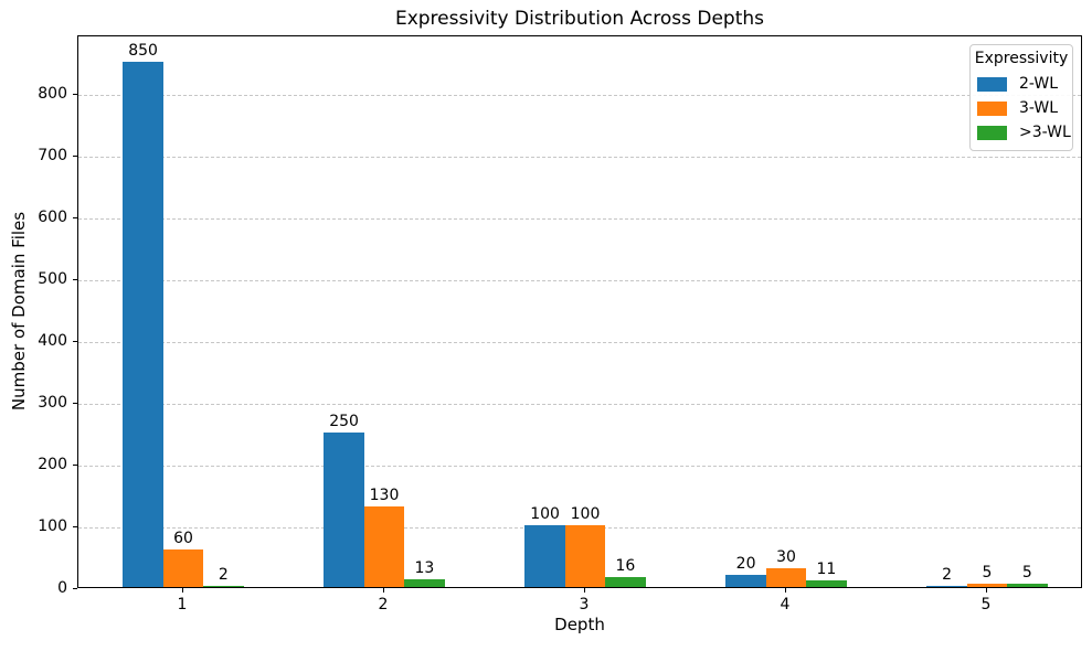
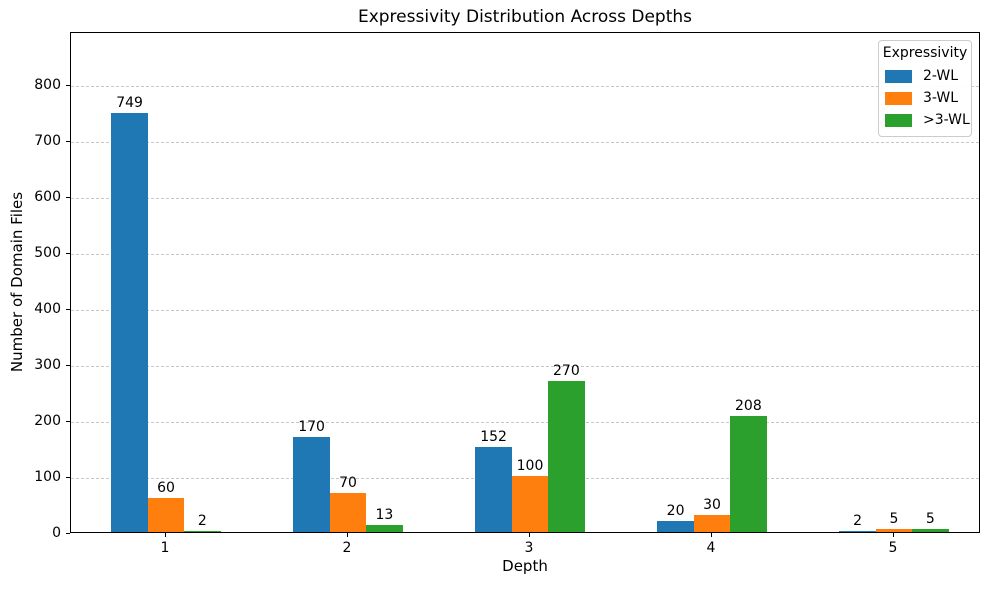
2-WL/1: 850 -> 749
2-WL/2: 250 -> 170
3-WL/2: 130 -> 70
2-WL/3: 100 -> 152
>3-WL/3: 16 -> 270
>3-WL/4: 11 -> 208
